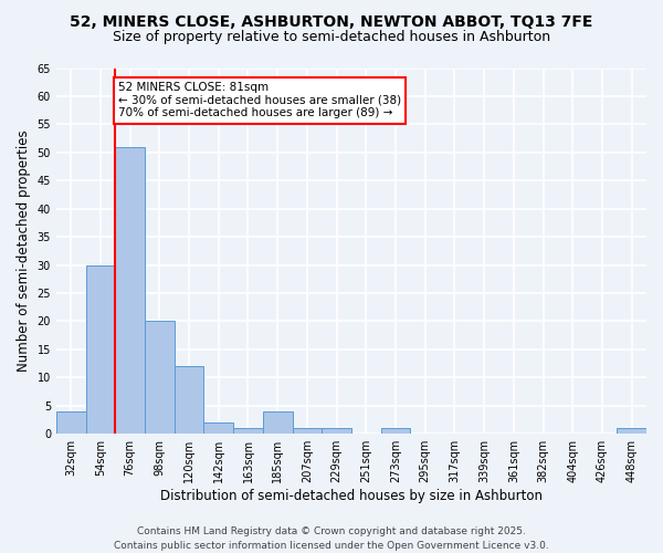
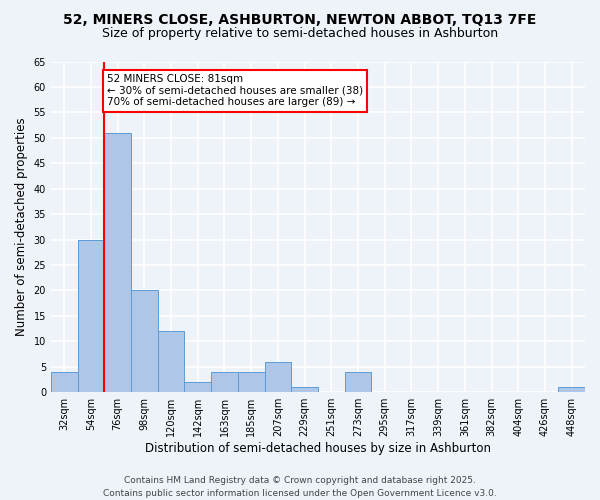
163sqm: 1 -> 4
207sqm: 1 -> 6
273sqm: 1 -> 4
